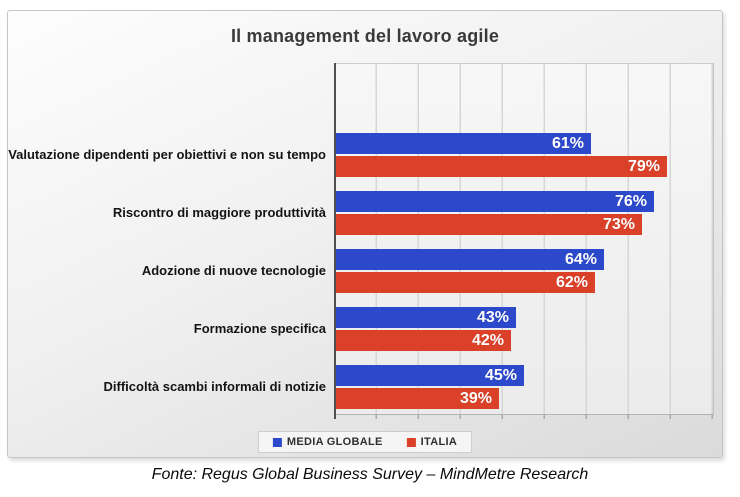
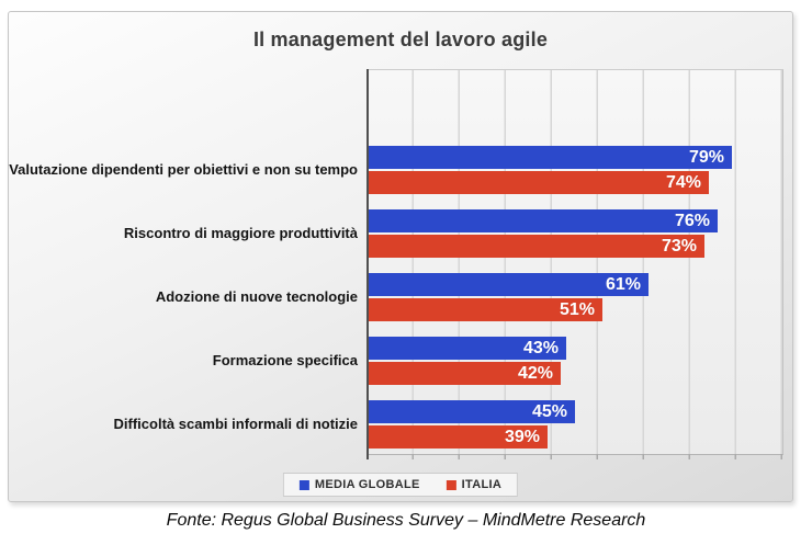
MEDIA GLOBALE/Valutazione dipendenti per obiettivi e non su tempo: 61% -> 79%
ITALIA/Valutazione dipendenti per obiettivi e non su tempo: 79% -> 74%
MEDIA GLOBALE/Adozione di nuove tecnologie: 64% -> 61%
ITALIA/Adozione di nuove tecnologie: 62% -> 51%
